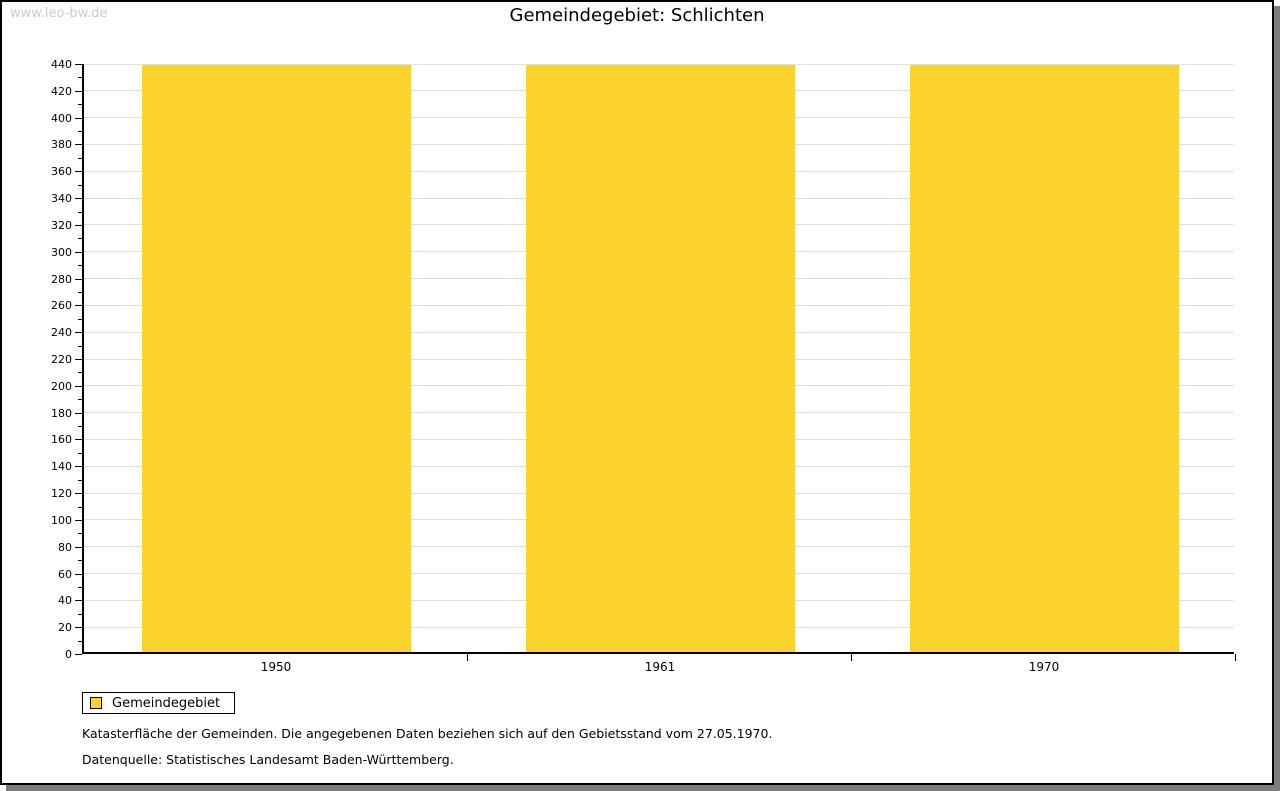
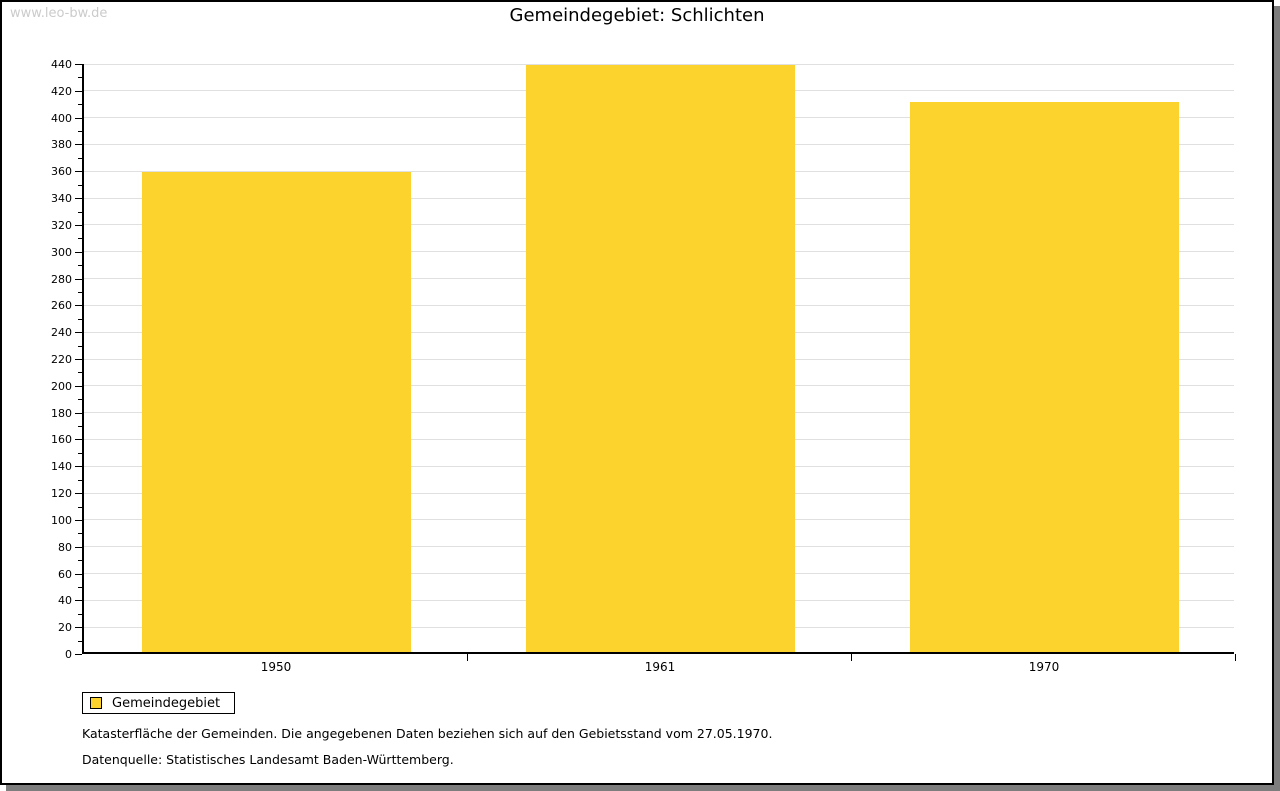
1950: 438 -> 358
1970: 438 -> 410
